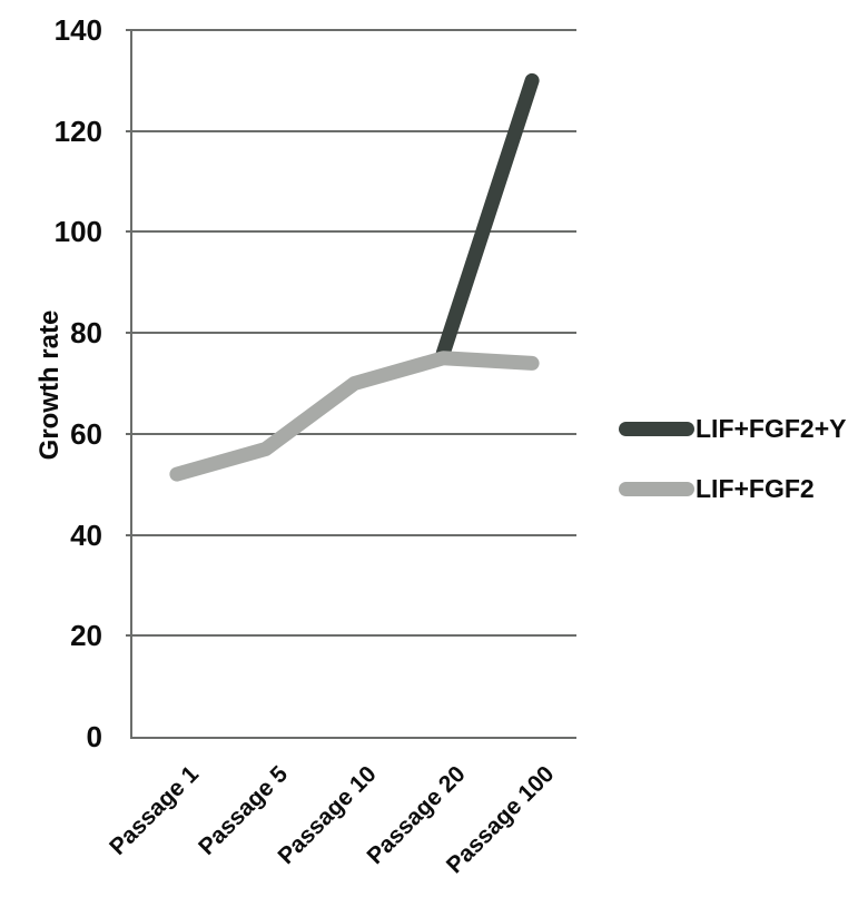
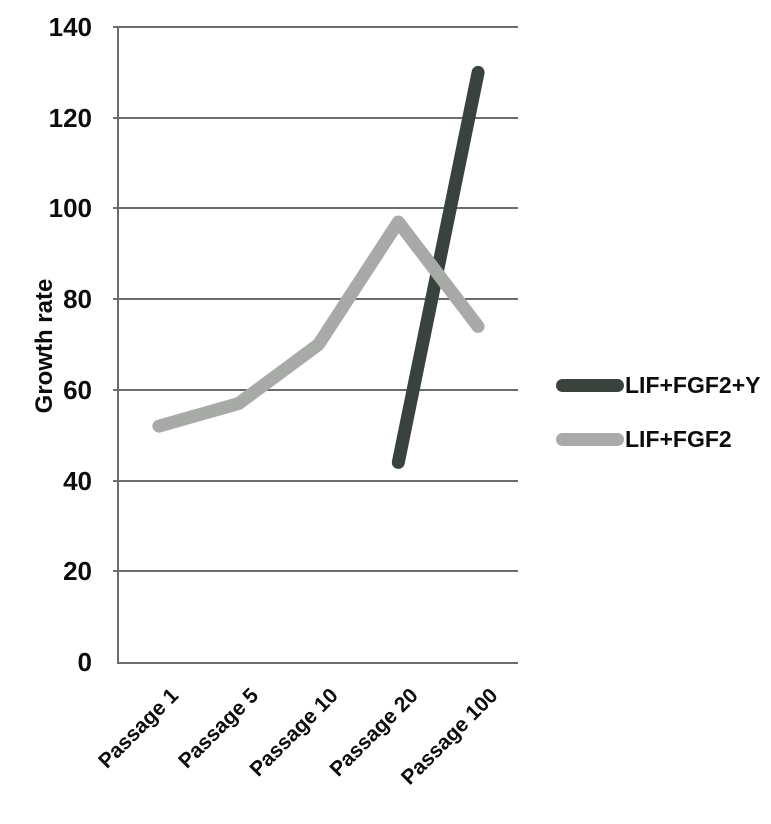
LIF+FGF2+Y/Passage 20: 76 -> 44
LIF+FGF2/Passage 20: 75 -> 97
